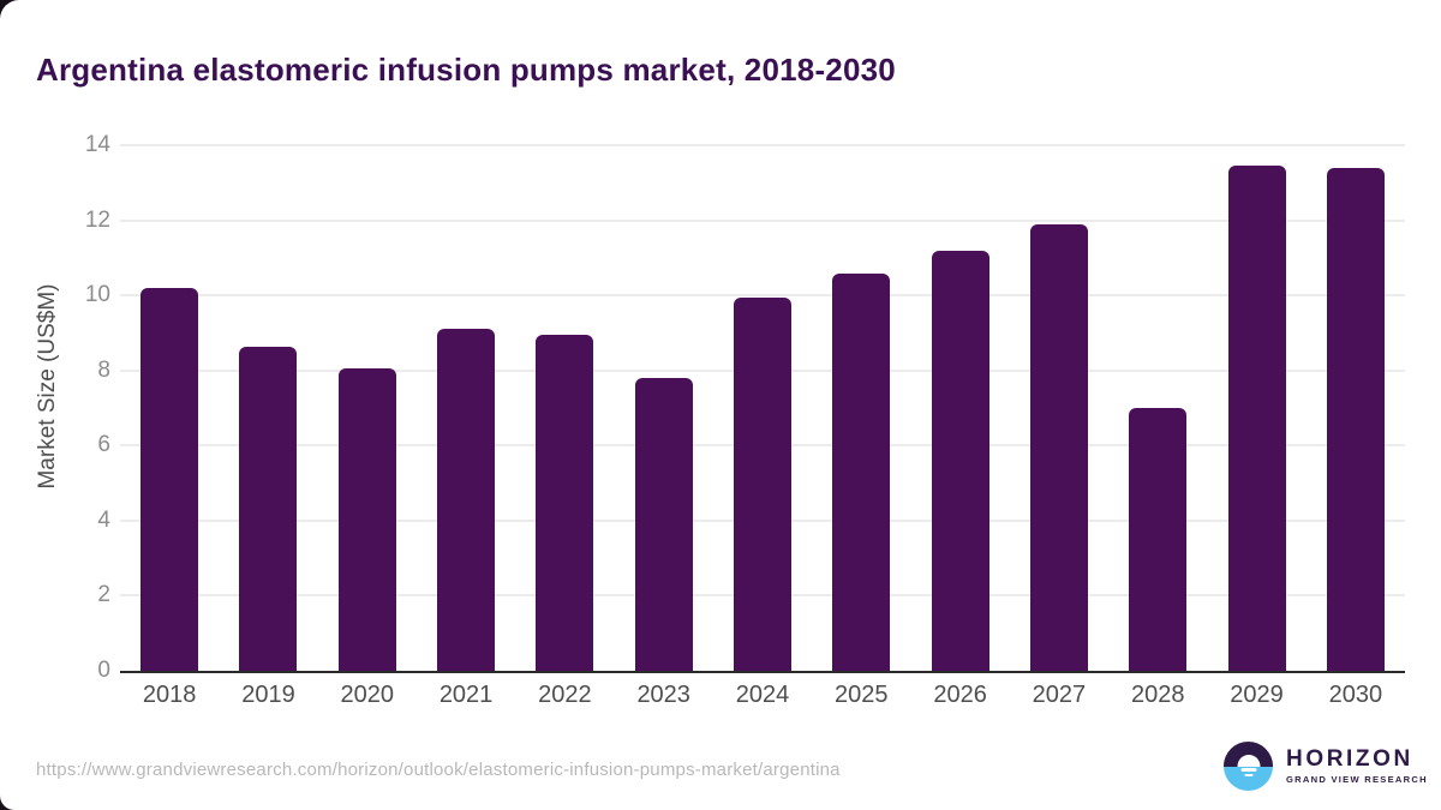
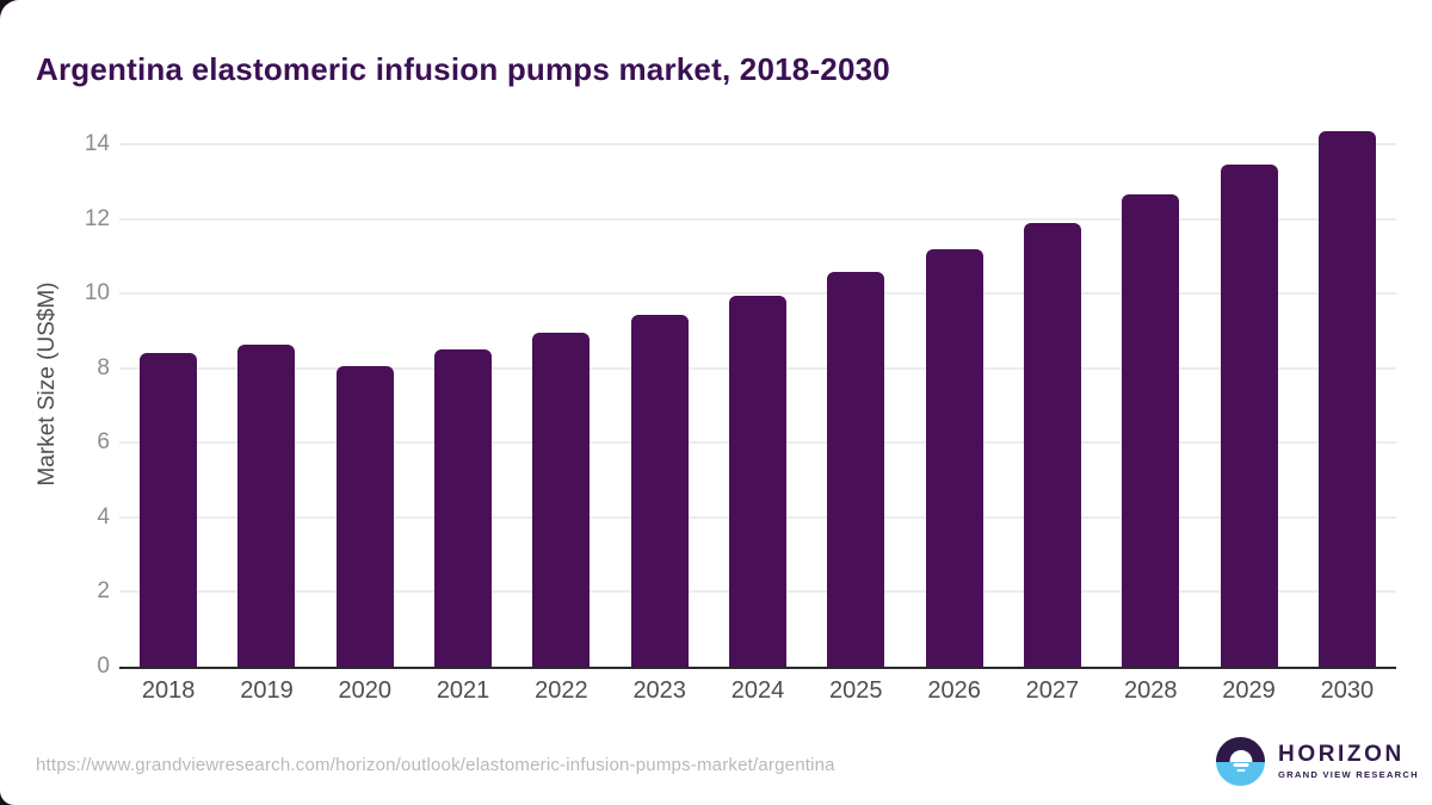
2018: 10.2 -> 8.4
2021: 9.1 -> 8.5
2023: 7.8 -> 9.4
2028: 7.0 -> 12.7
2030: 13.4 -> 14.3
